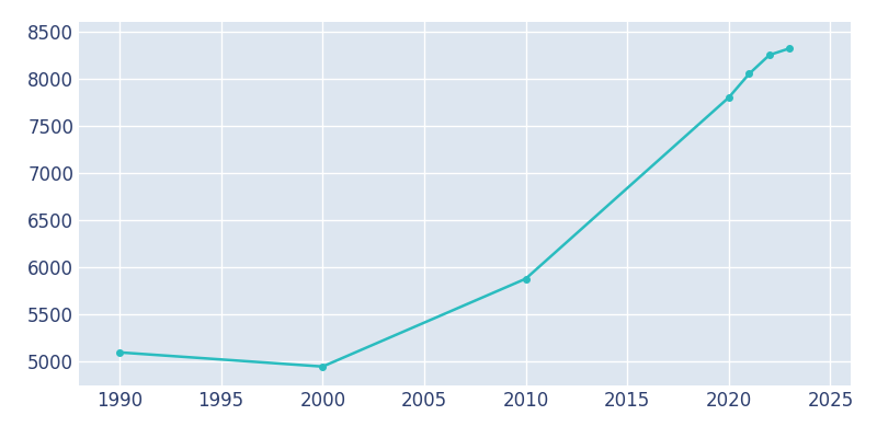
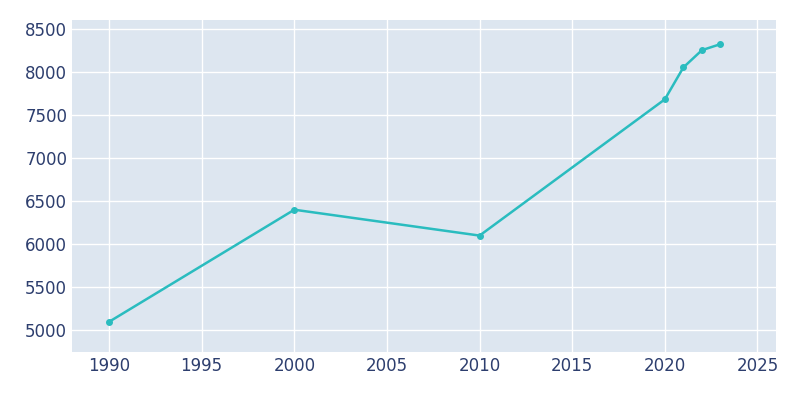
2000: 4950 -> 6400
2010: 5880 -> 6100
2020: 7800 -> 7680
